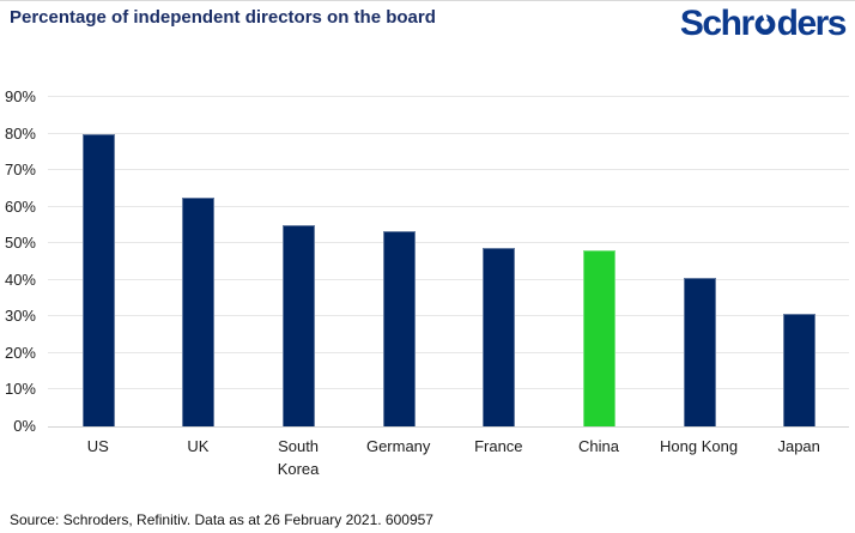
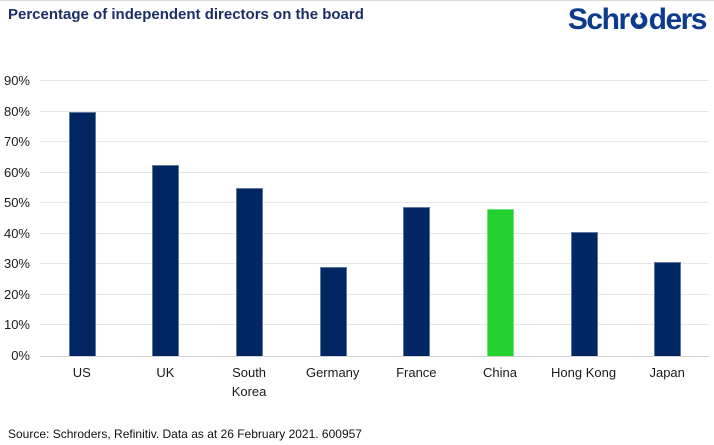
Germany: 54% -> 29%
